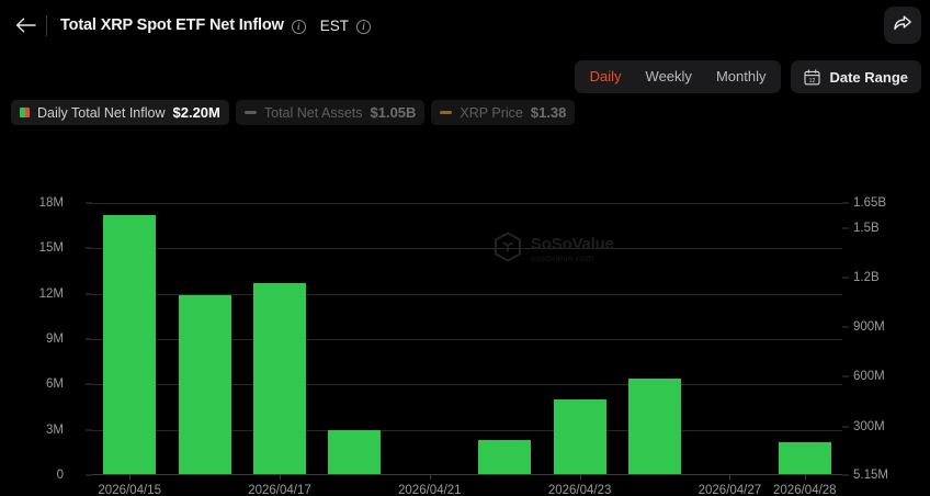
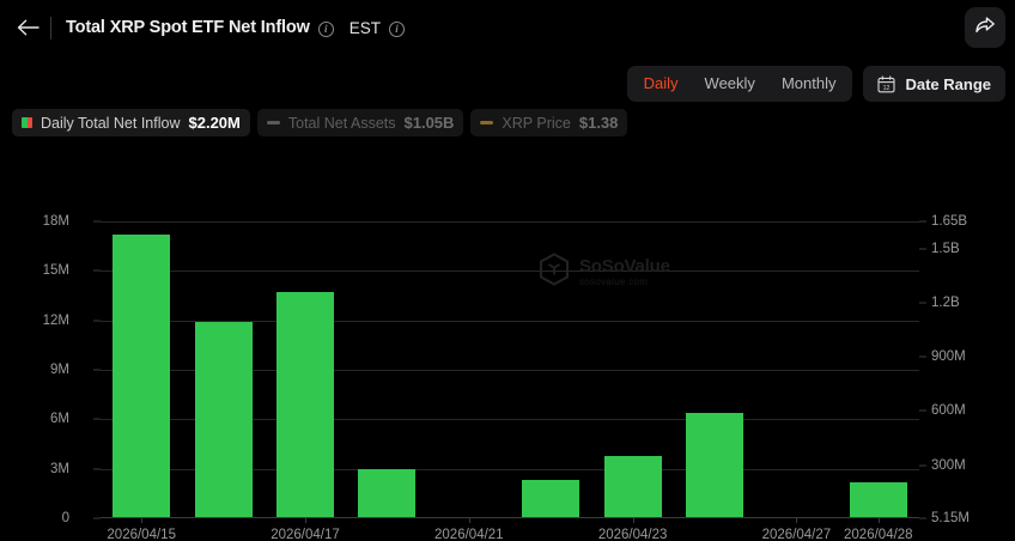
2026/04/17: 12.7M -> 13.7M
2026/04/23: 5.0M -> 3.8M
